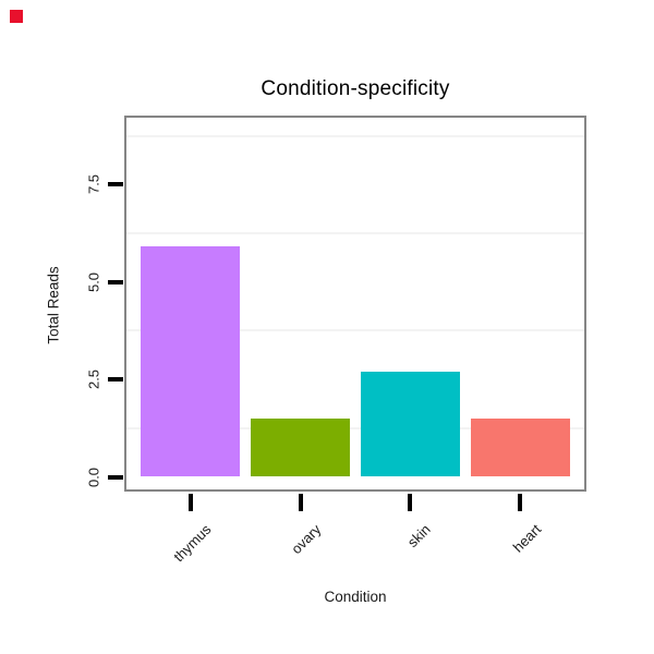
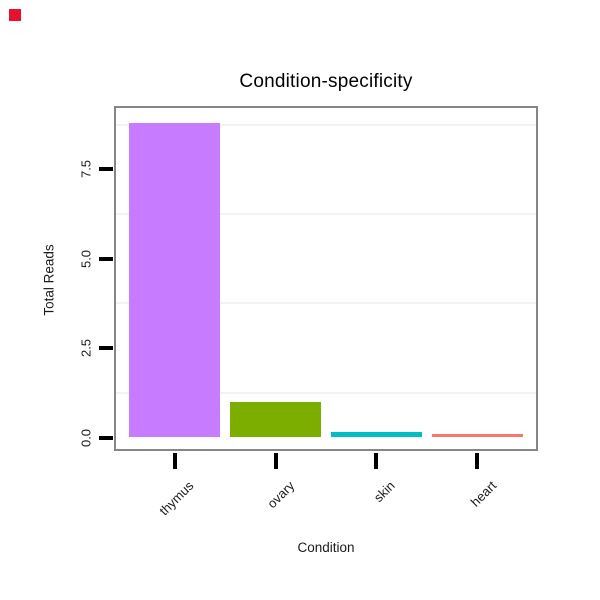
thymus: 5.9 -> 8.8
ovary: 1.5 -> 1.0
skin: 2.7 -> 0.1
heart: 1.5 -> 0.1
